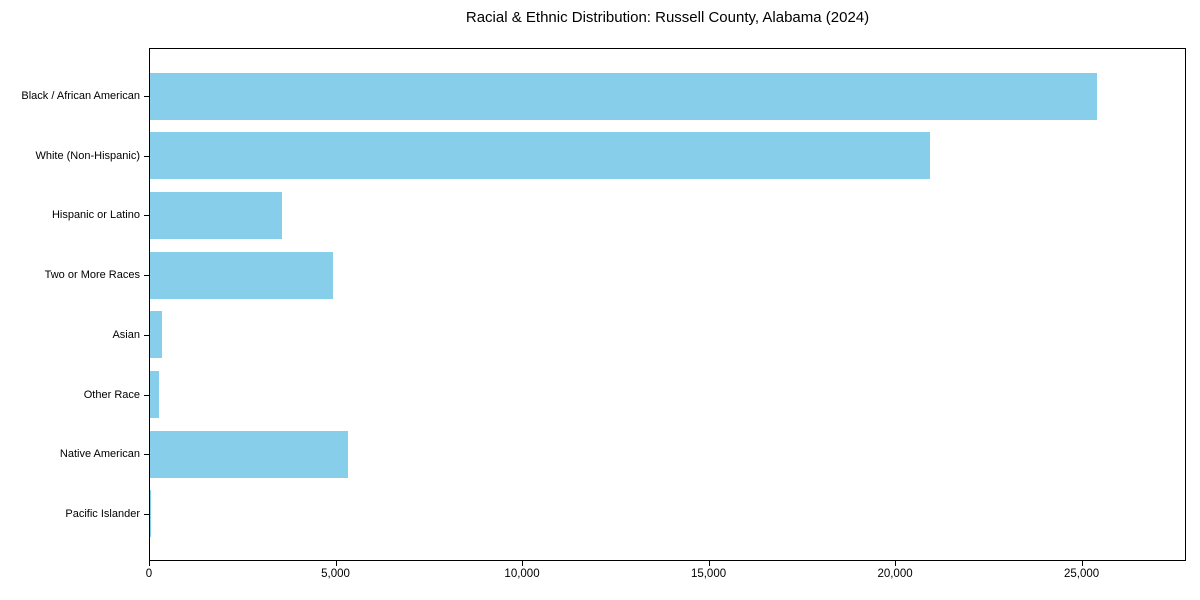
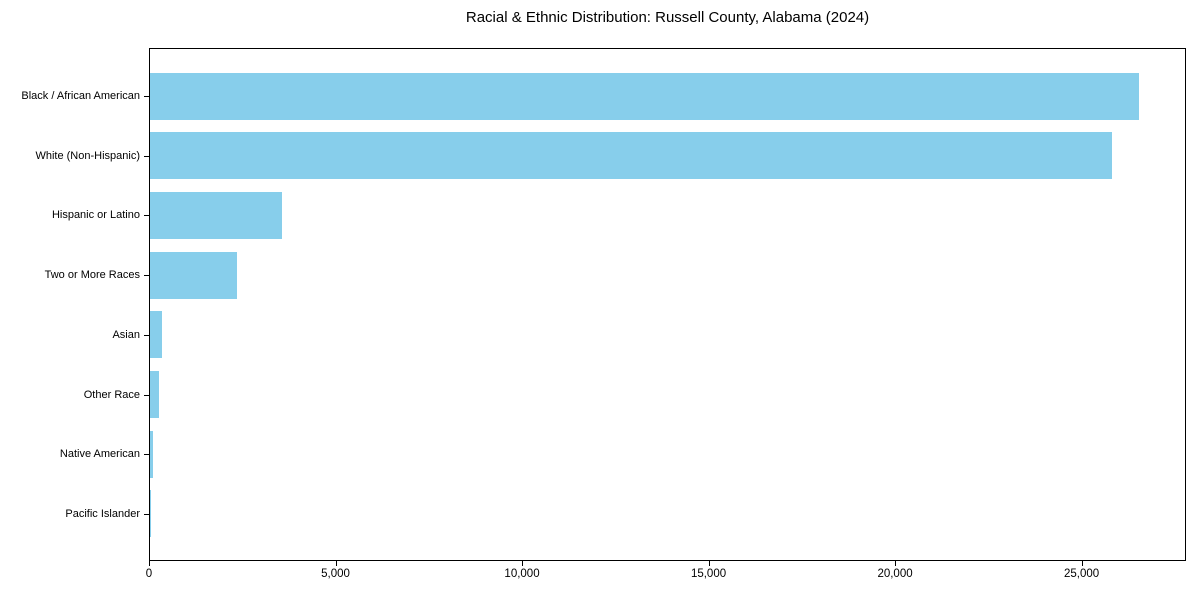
Black / African American: 25400 -> 26500
White (Non-Hispanic): 20900 -> 25800
Two or More Races: 4900 -> 2300
Native American: 5300 -> 100
